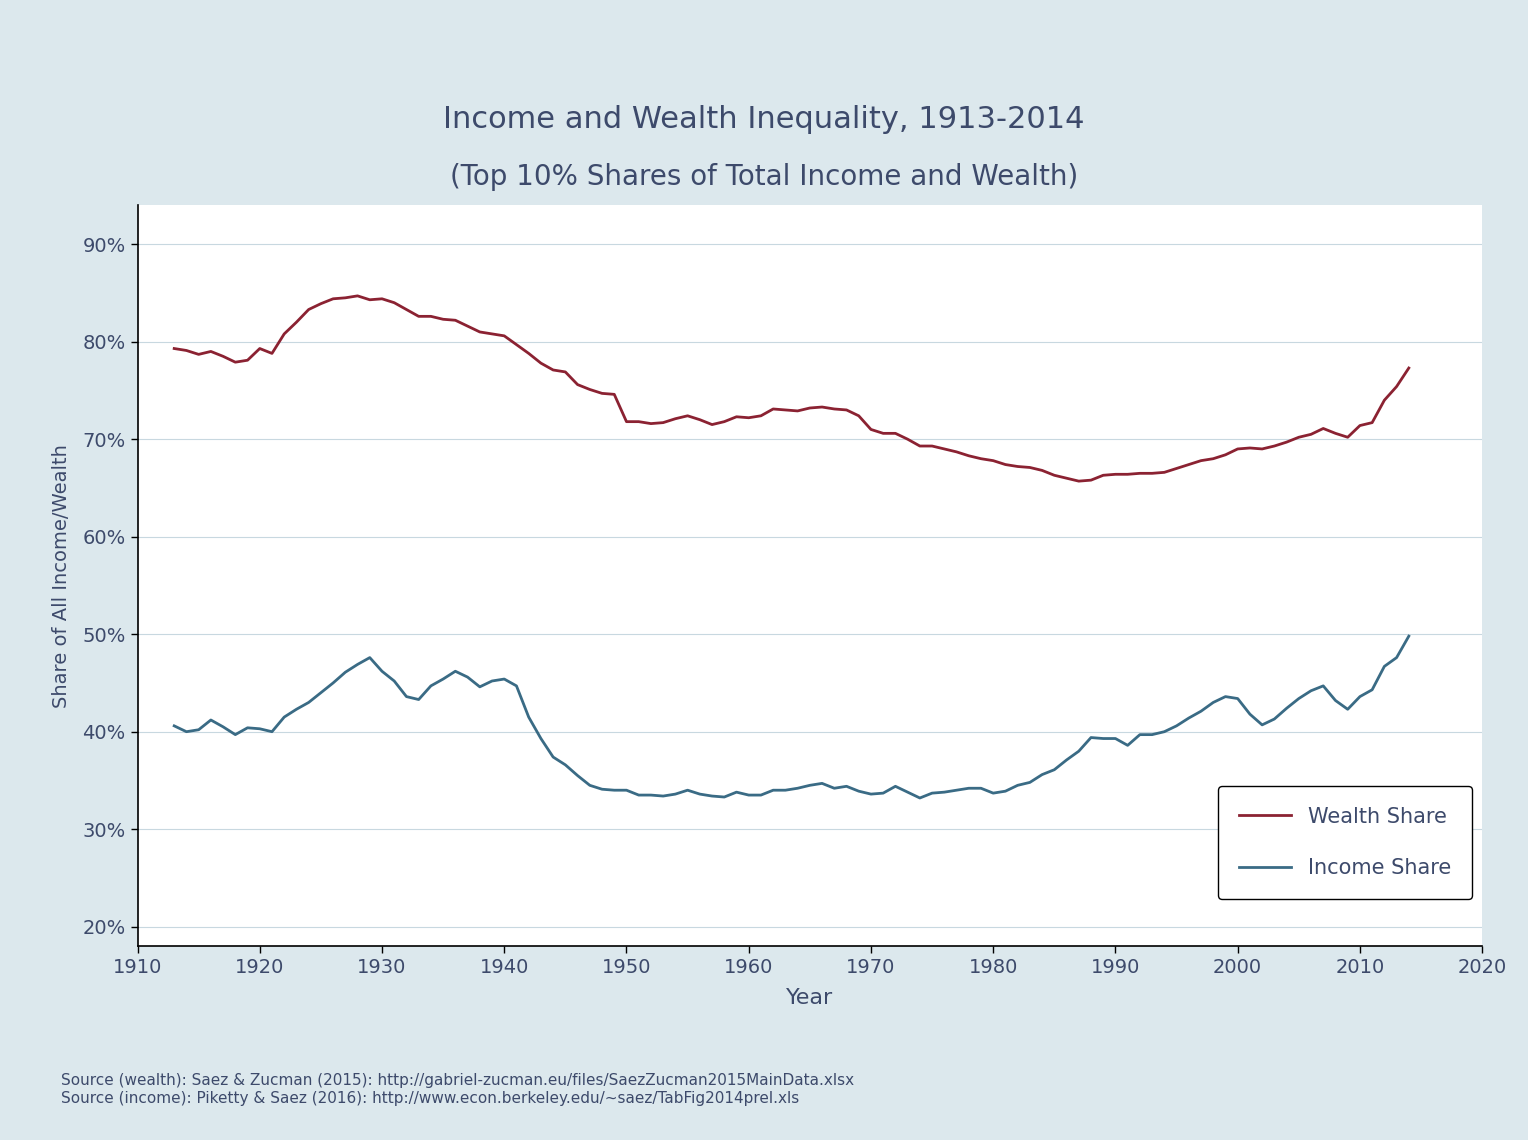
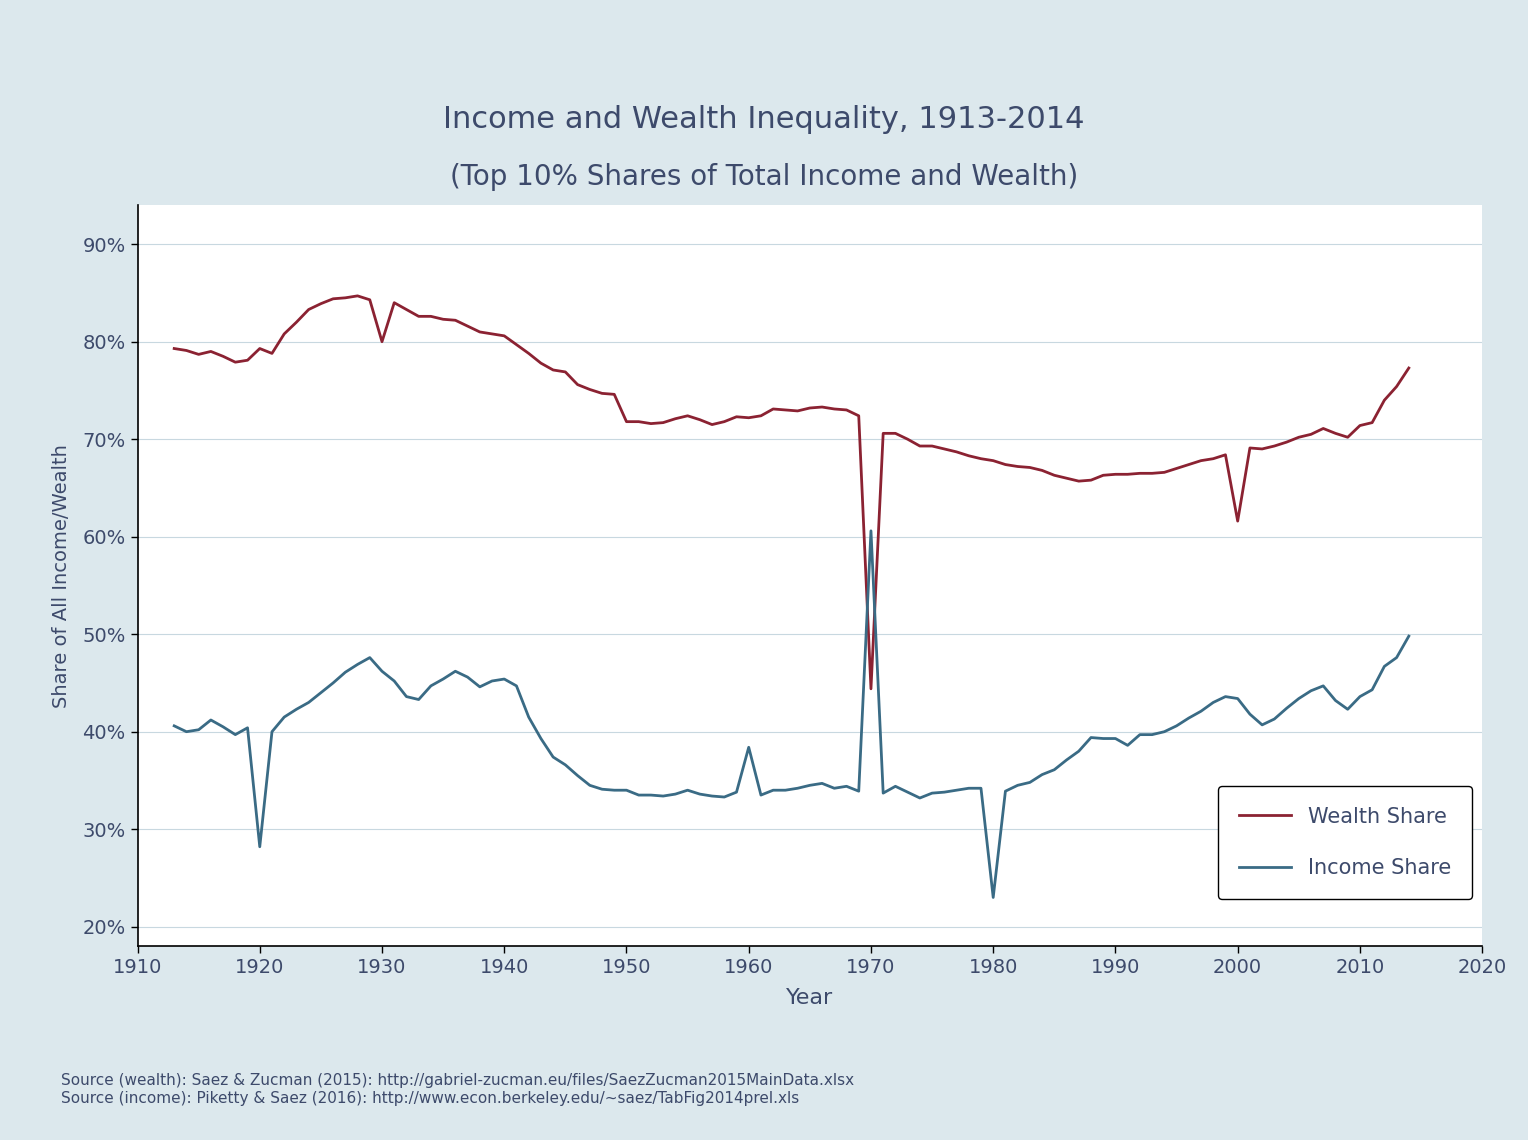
Income Share/1920: 40.3% -> 28.2%
Wealth Share/1930: 84.4% -> 80.0%
Income Share/1960: 33.5% -> 38.4%
Wealth Share/1970: 71.0% -> 44.4%
Income Share/1970: 33.6% -> 60.6%
Income Share/1980: 33.7% -> 23.0%
Wealth Share/2000: 69.0% -> 61.6%
